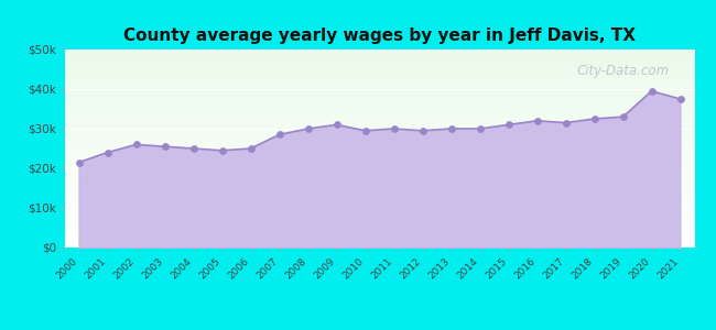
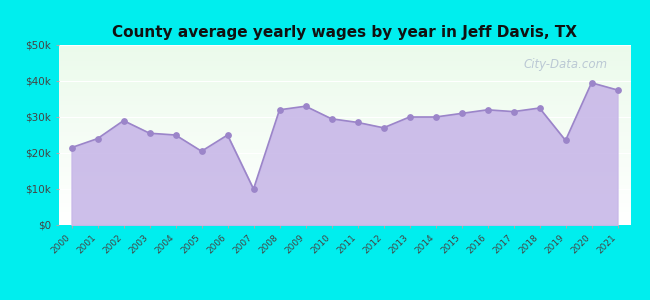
2002: $26.0k -> $29.0k
2005: $24.5k -> $20.5k
2007: $28.5k -> $10.0k
2008: $30.0k -> $32.0k
2009: $31.0k -> $33.0k
2011: $30.0k -> $28.5k
2012: $29.5k -> $27.0k
2019: $33.0k -> $23.5k
